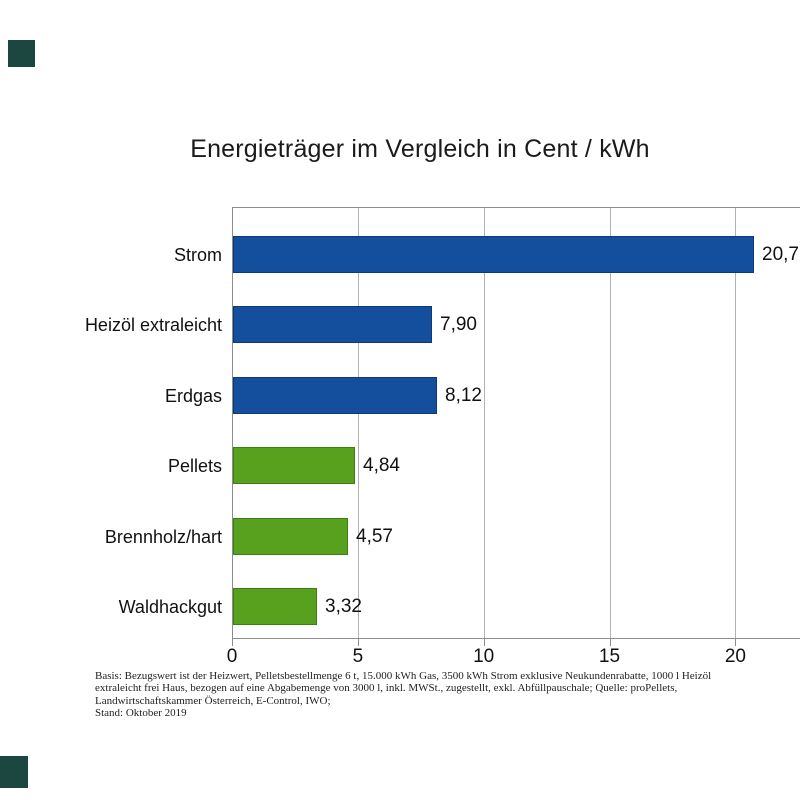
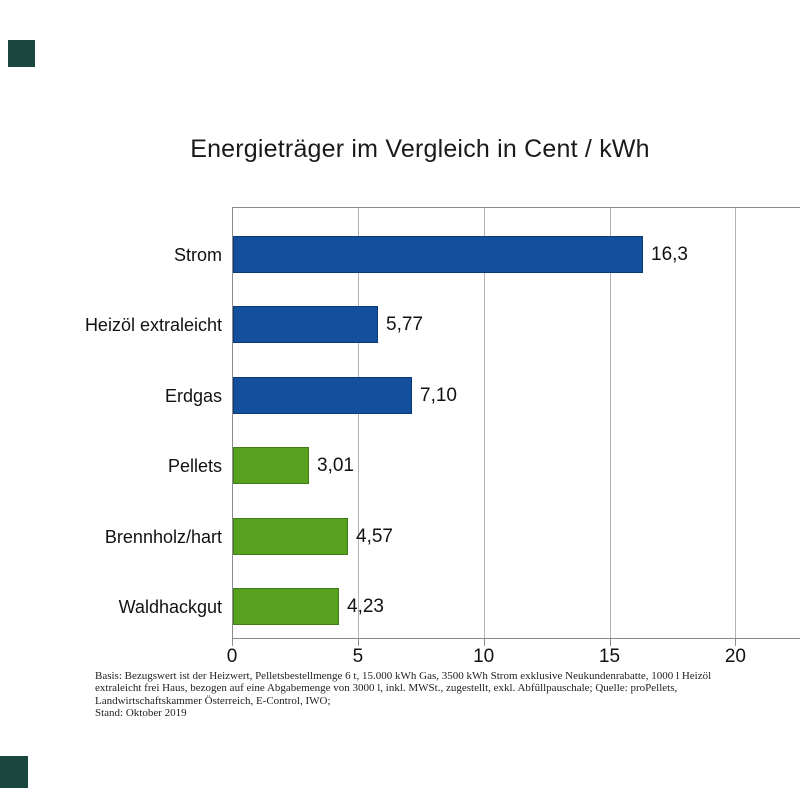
Strom: 20,7 -> 16,3
Heizöl extraleicht: 7,90 -> 5,77
Erdgas: 8,12 -> 7,10
Pellets: 4,84 -> 3,01
Waldhackgut: 3,32 -> 4,23
